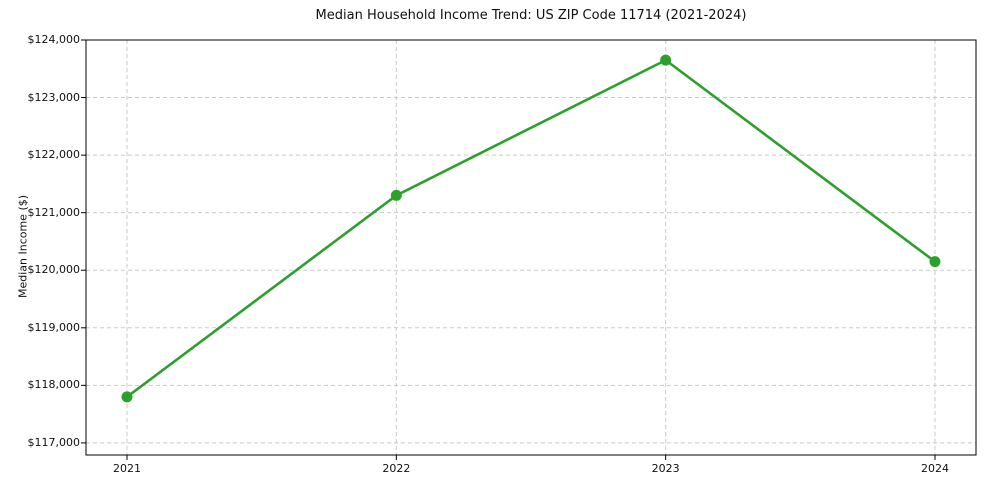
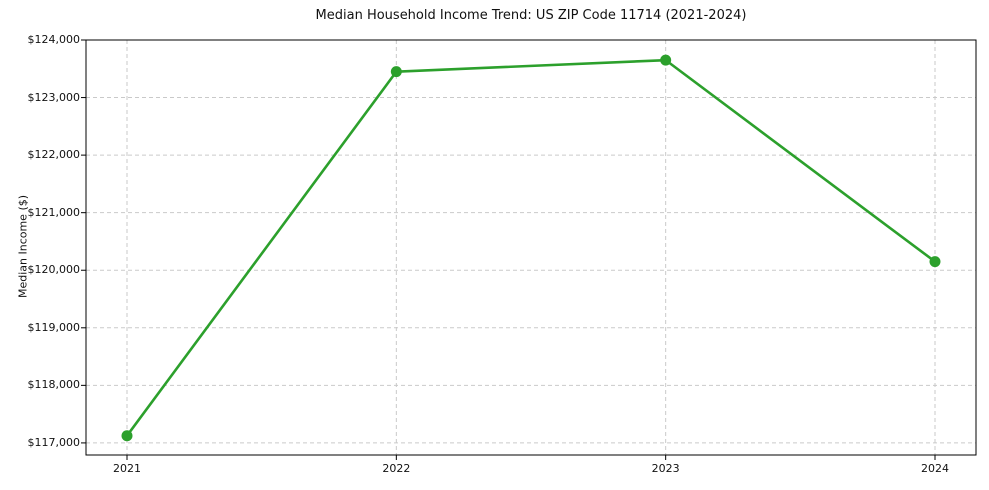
2021: $117800 -> $117100
2022: $121300 -> $123400
